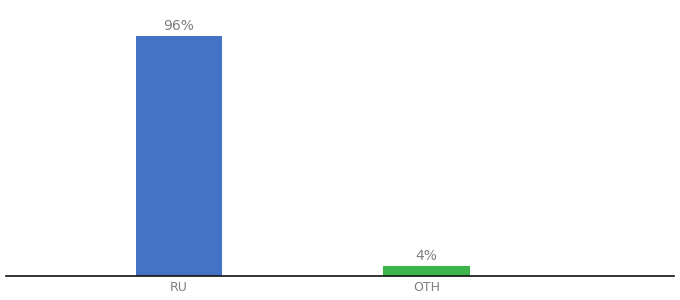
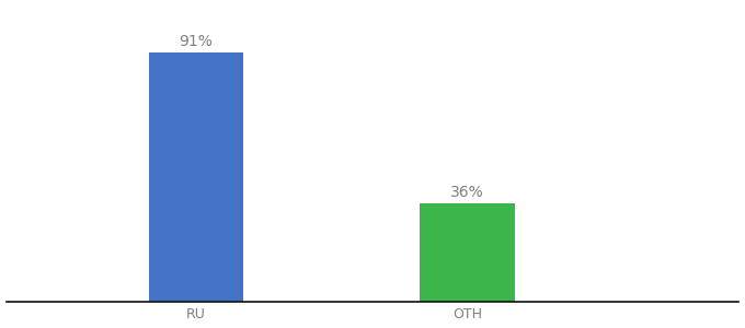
RU: 96% -> 91%
OTH: 4% -> 36%
